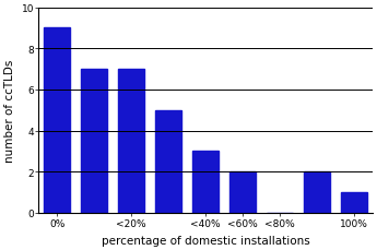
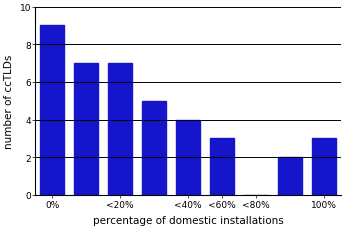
<40%: 3 -> 4
<60%: 2 -> 3
100%: 1 -> 3
